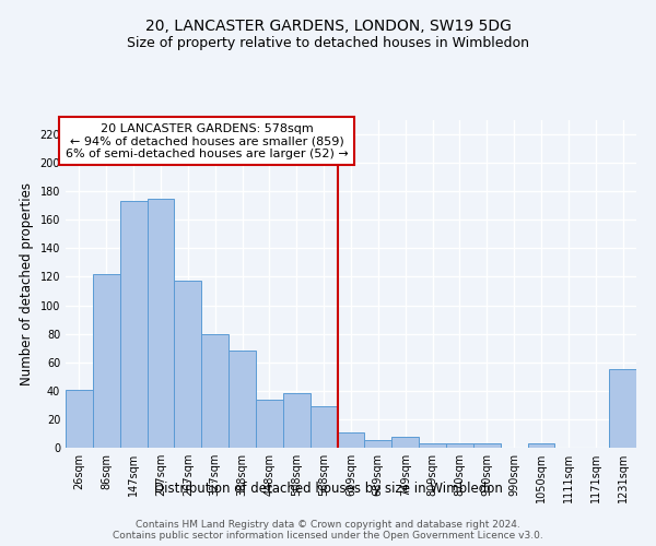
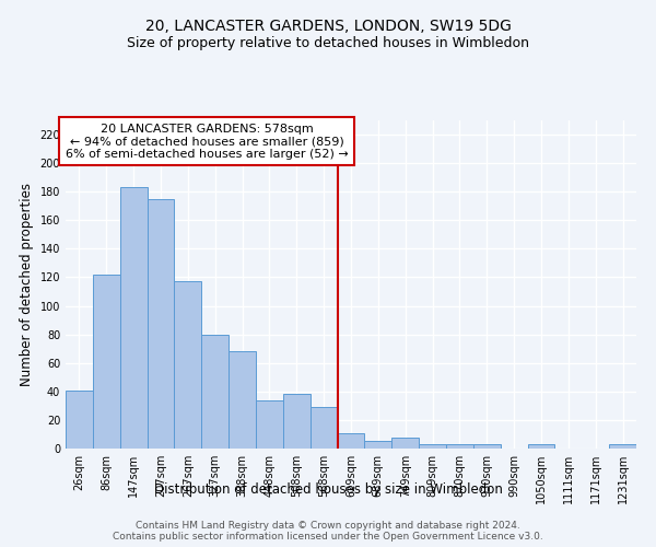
147sqm: 173 -> 183
1231sqm: 55 -> 3
